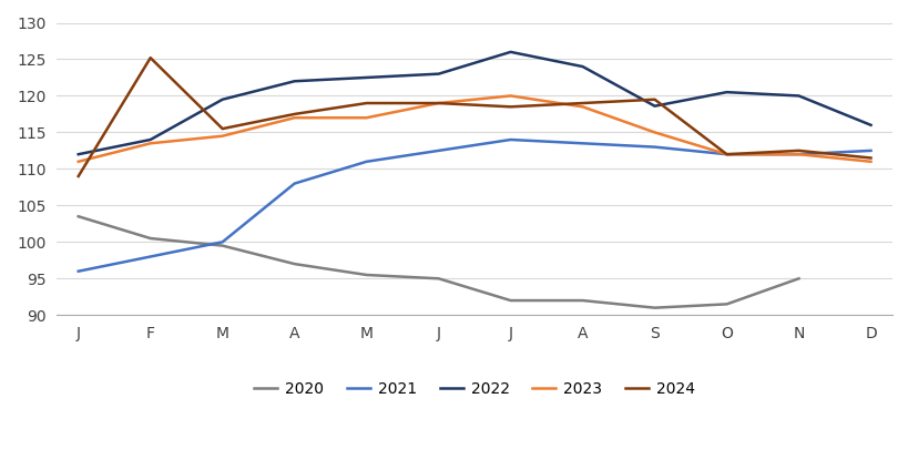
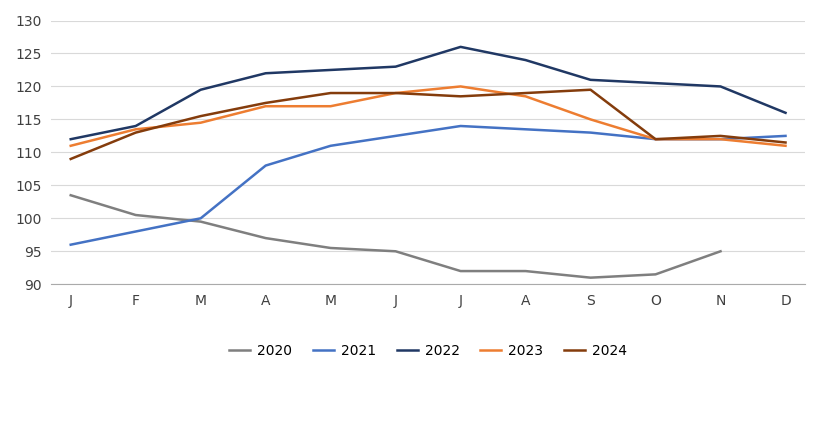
2024/F: 125.2 -> 113.0
2022/S: 118.6 -> 121.0
